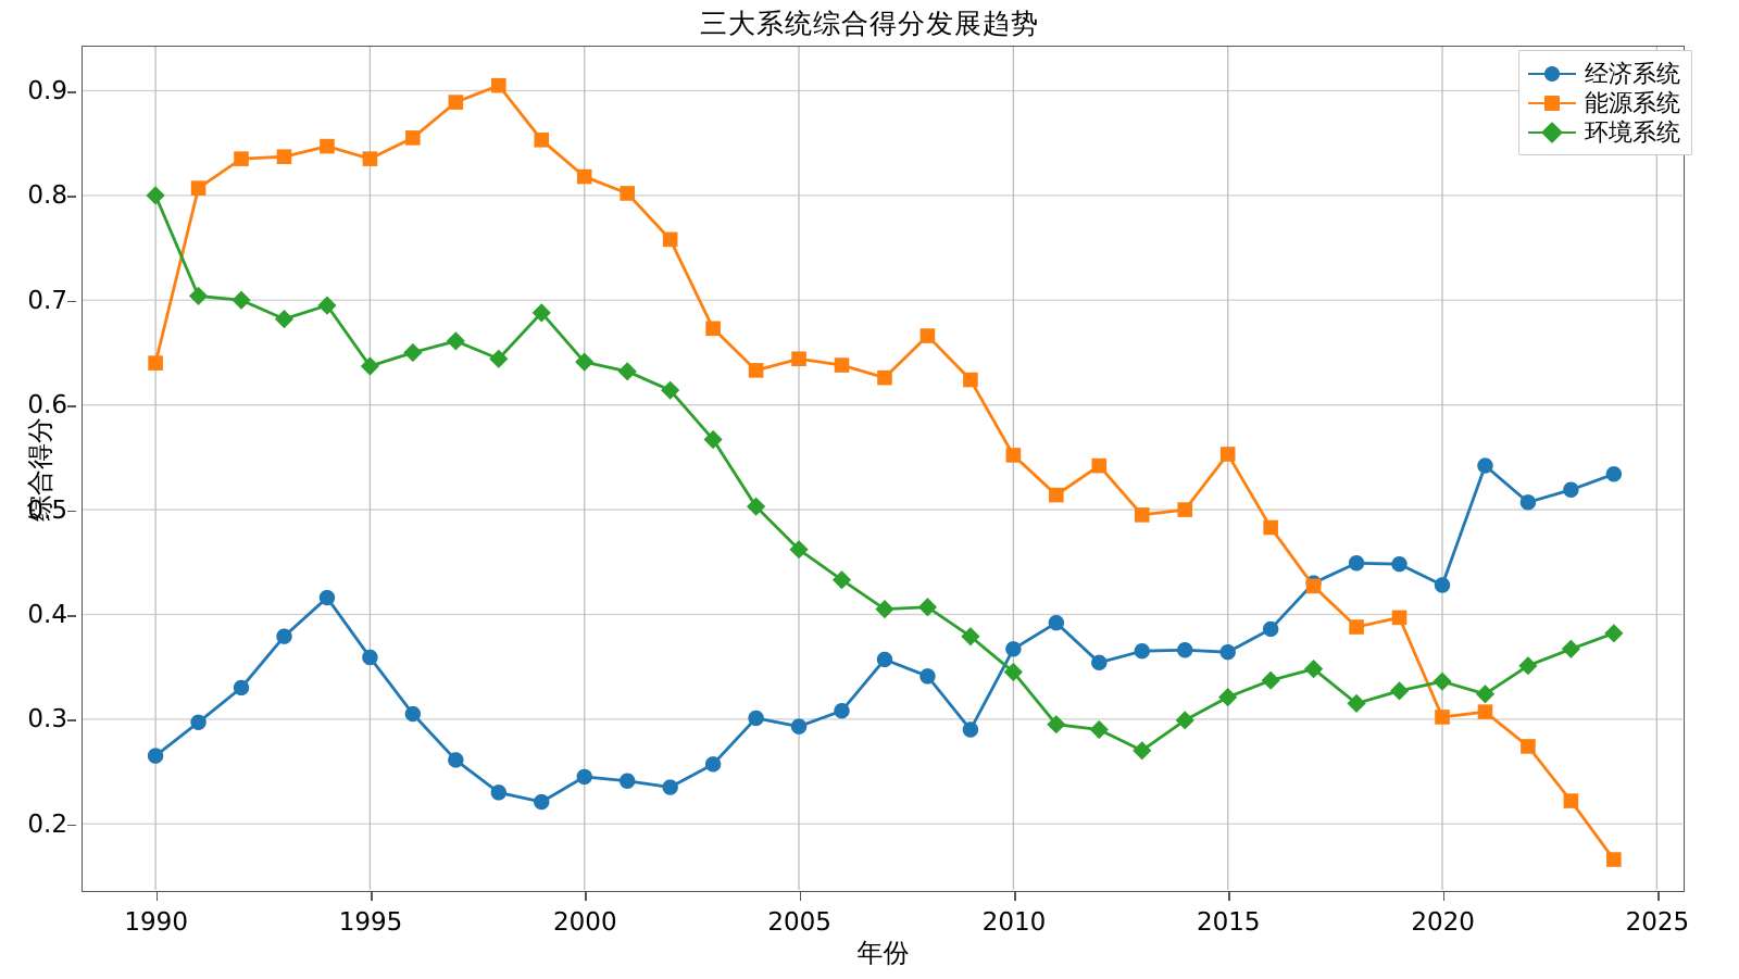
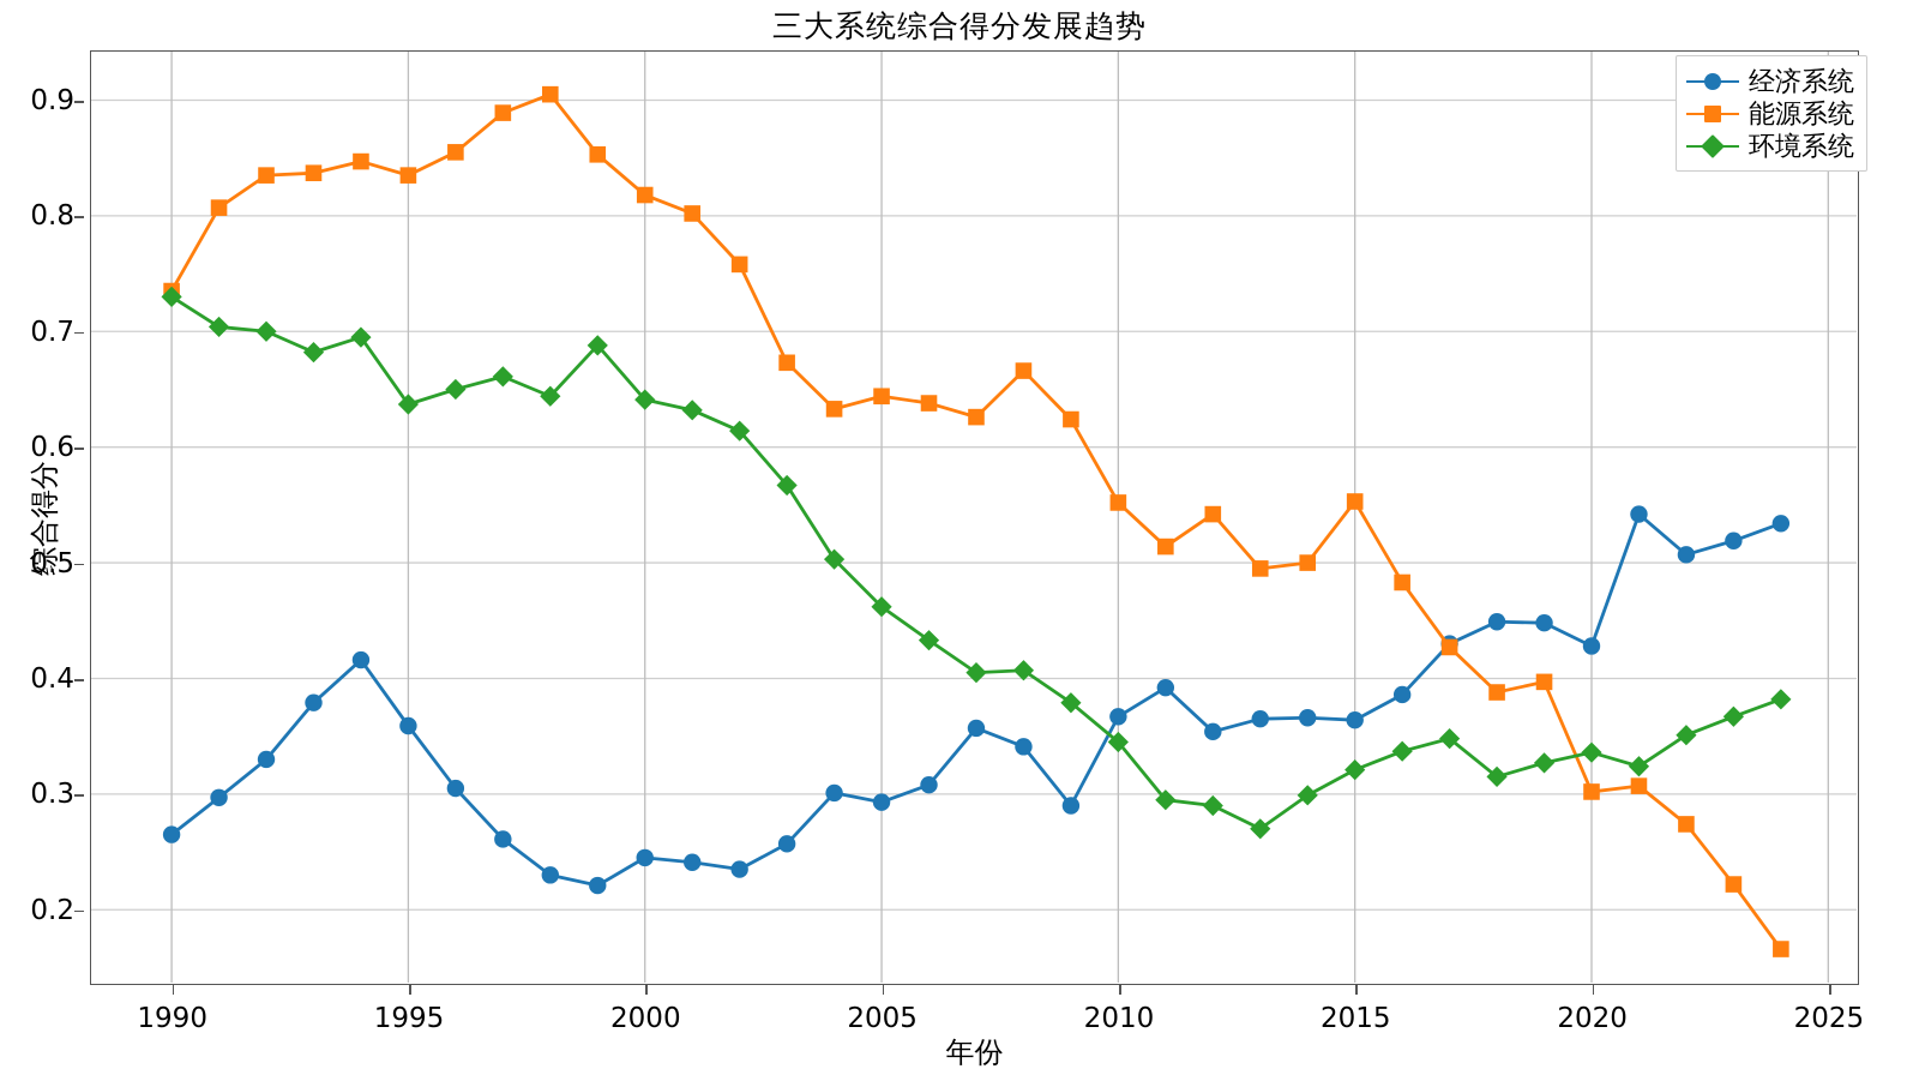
能源系统/1990: 0.64 -> 0.73
环境系统/1990: 0.80 -> 0.73
